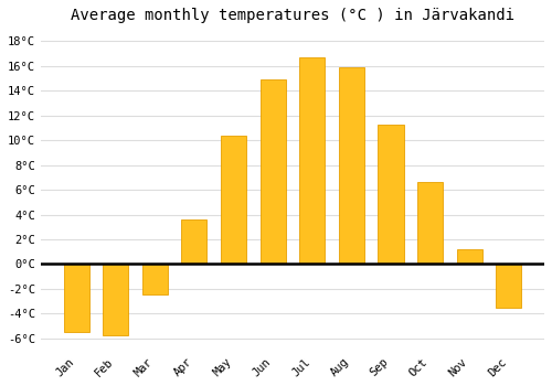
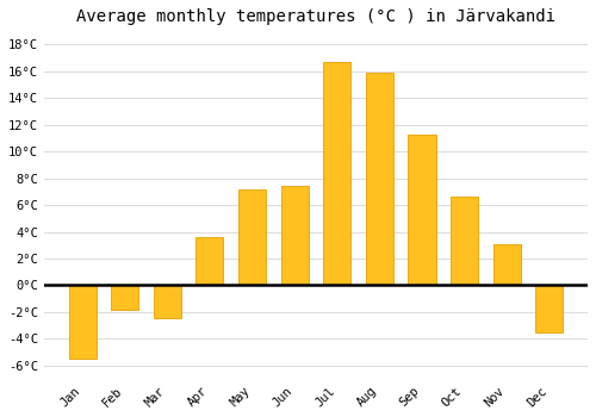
Feb: -5.8°C -> -1.8°C
May: 10.4°C -> 7.2°C
Jun: 14.9°C -> 7.4°C
Nov: 1.2°C -> 3.1°C
